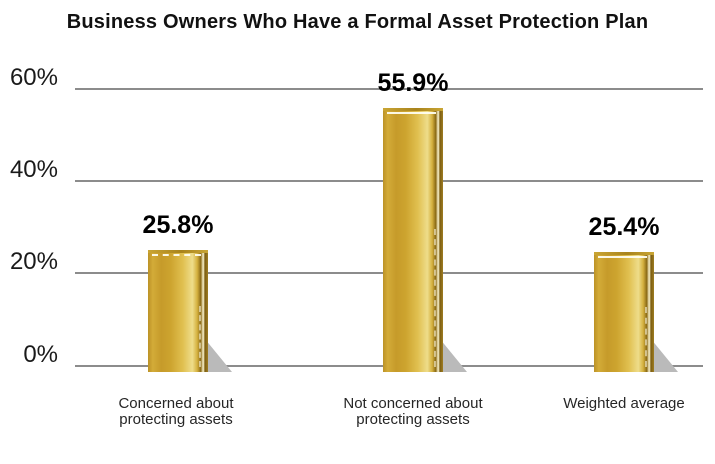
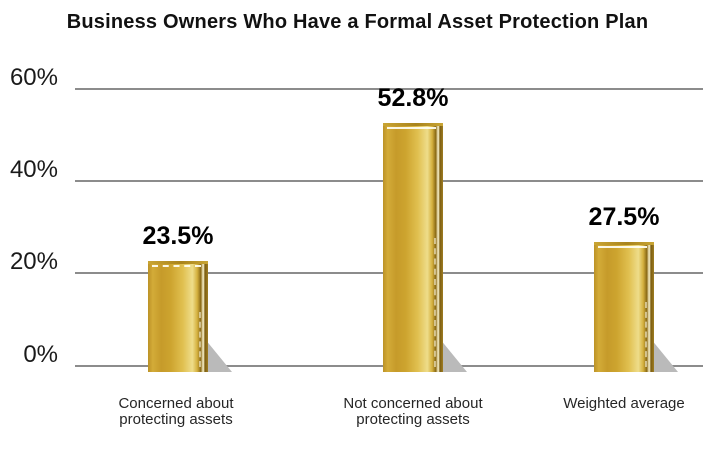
Concerned about protecting assets: 25.8% -> 23.5%
Not concerned about protecting assets: 55.9% -> 52.8%
Weighted average: 25.4% -> 27.5%
